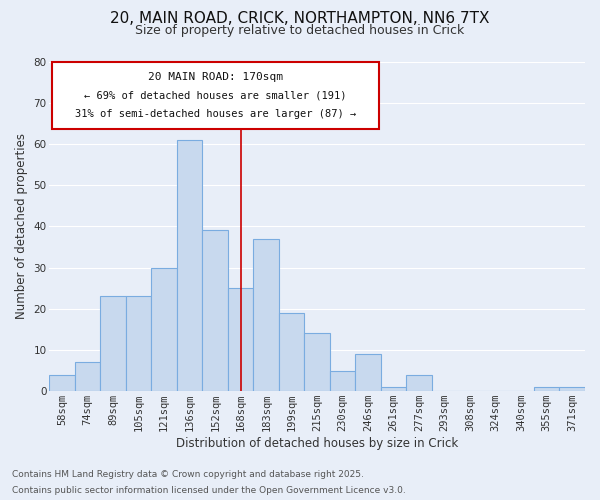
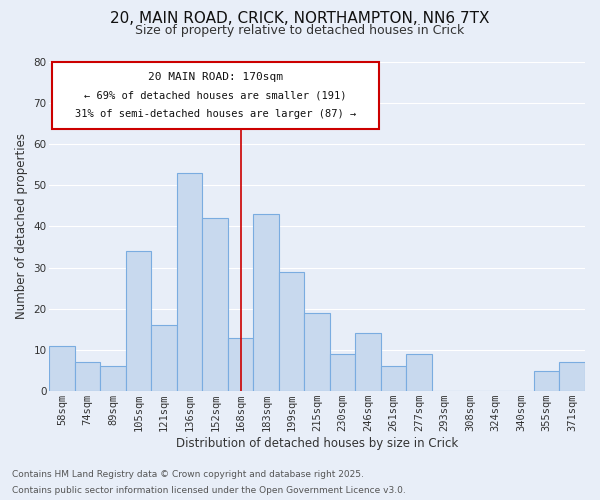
58sqm: 4 -> 11
89sqm: 23 -> 6
105sqm: 23 -> 34
121sqm: 30 -> 16
136sqm: 61 -> 53
152sqm: 39 -> 42
168sqm: 25 -> 13
183sqm: 37 -> 43
199sqm: 19 -> 29
215sqm: 14 -> 19
230sqm: 5 -> 9
246sqm: 9 -> 14
261sqm: 1 -> 6
277sqm: 4 -> 9
355sqm: 1 -> 5
371sqm: 1 -> 7
